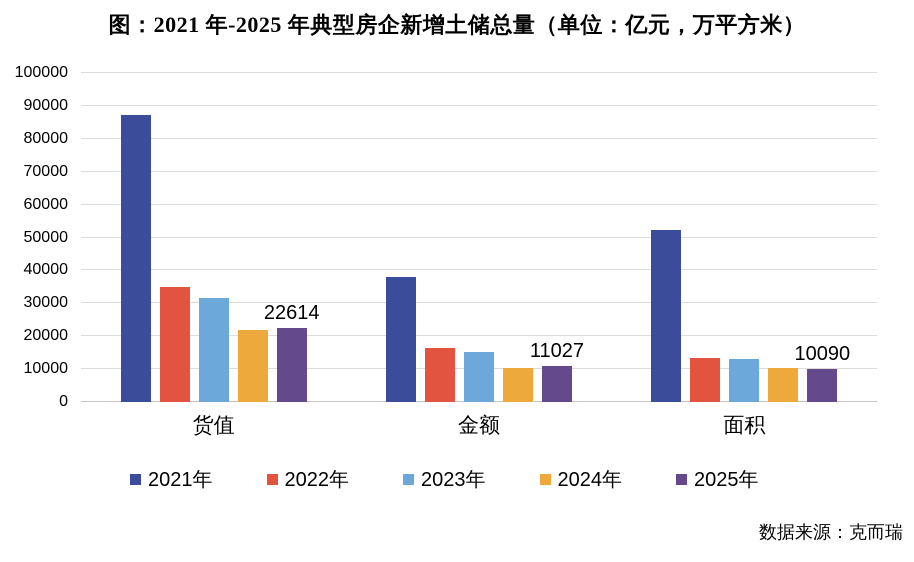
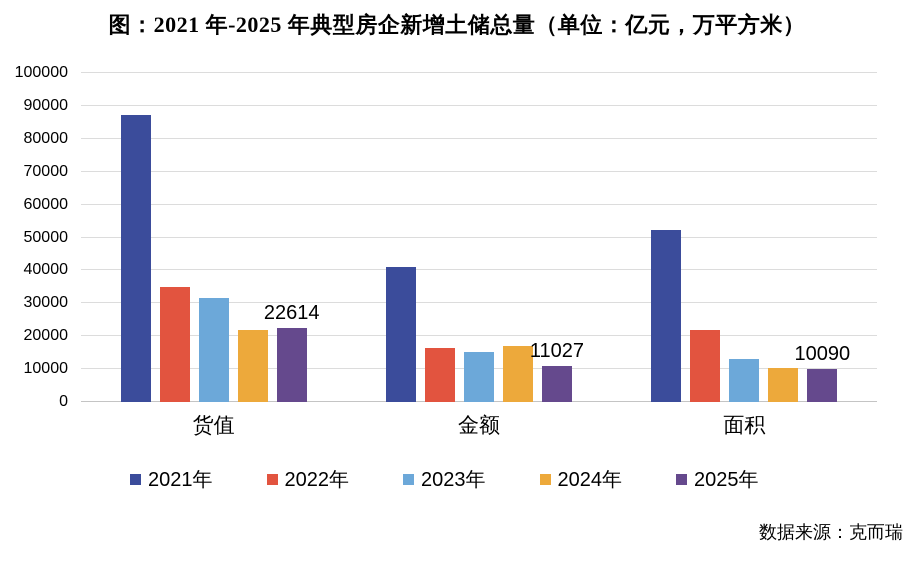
2021年/金额: 38000 -> 41000
2024年/金额: 10000 -> 17000
2022年/面积: 14000 -> 22000
